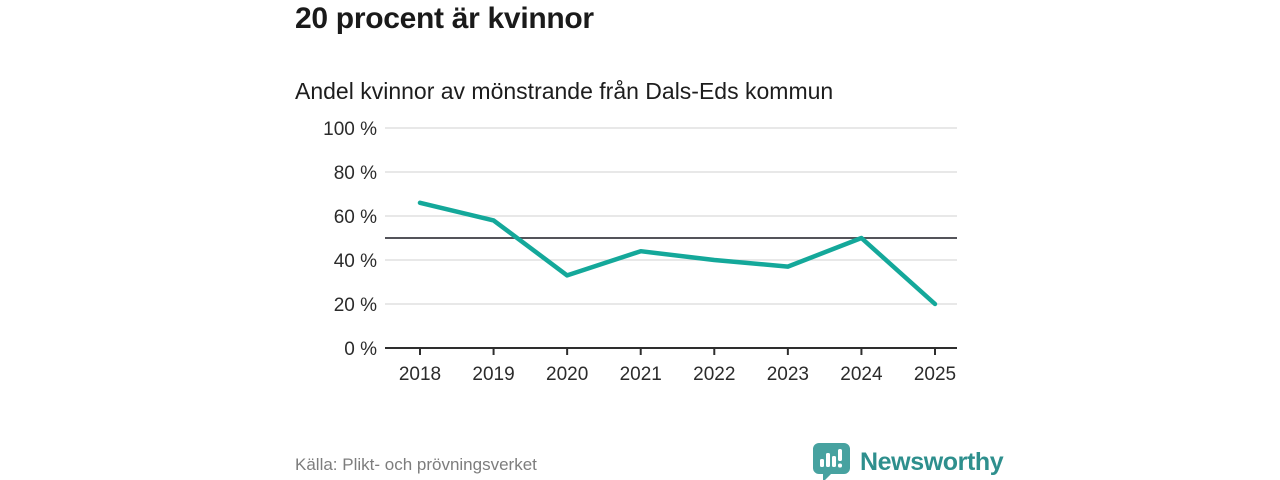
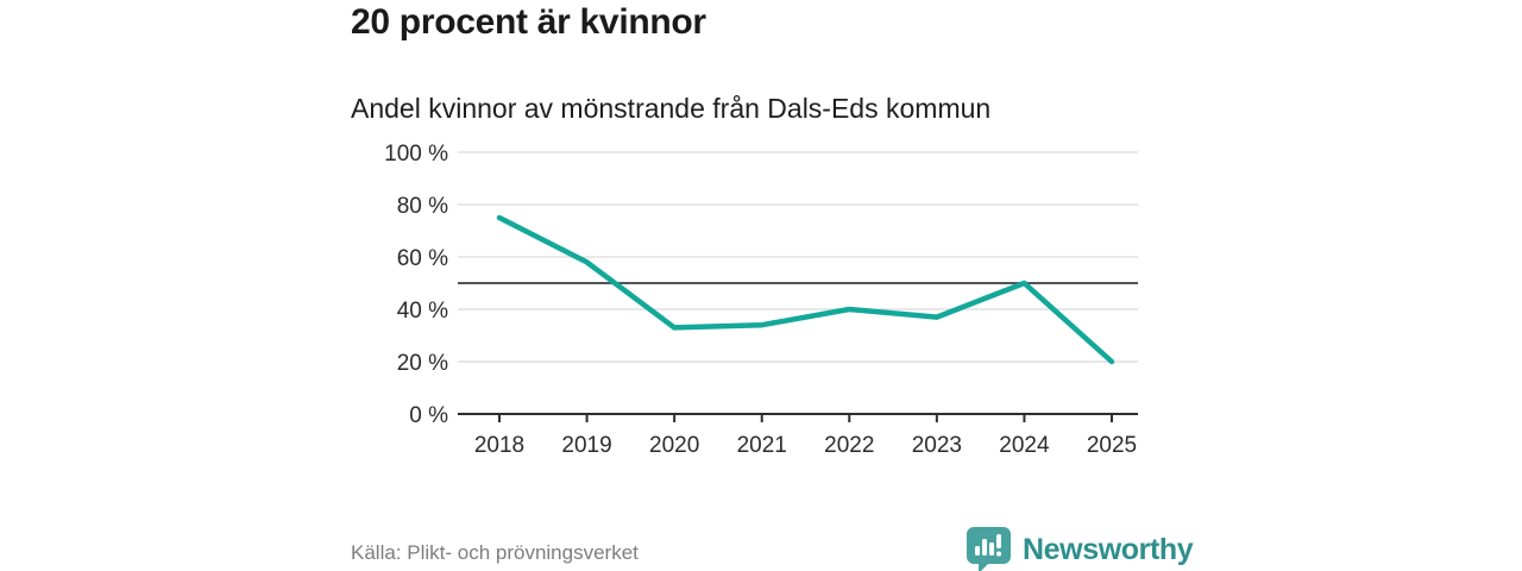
2018: 66% -> 75%
2021: 44% -> 34%
